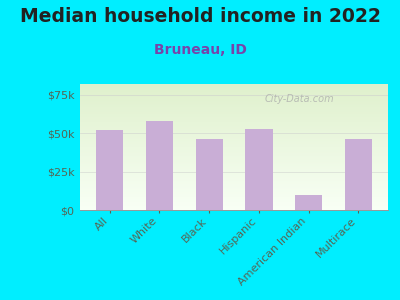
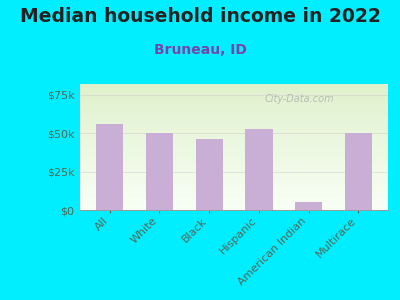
All: $52k -> $56k
White: $58k -> $50k
American Indian: $10k -> $5k
Multirace: $46k -> $50k
